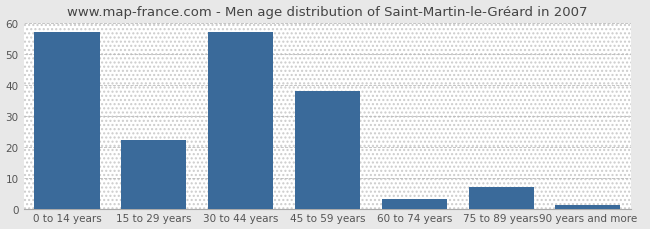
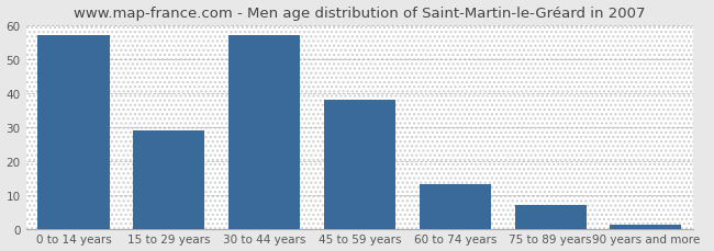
15 to 29 years: 22 -> 29
60 to 74 years: 3 -> 13
